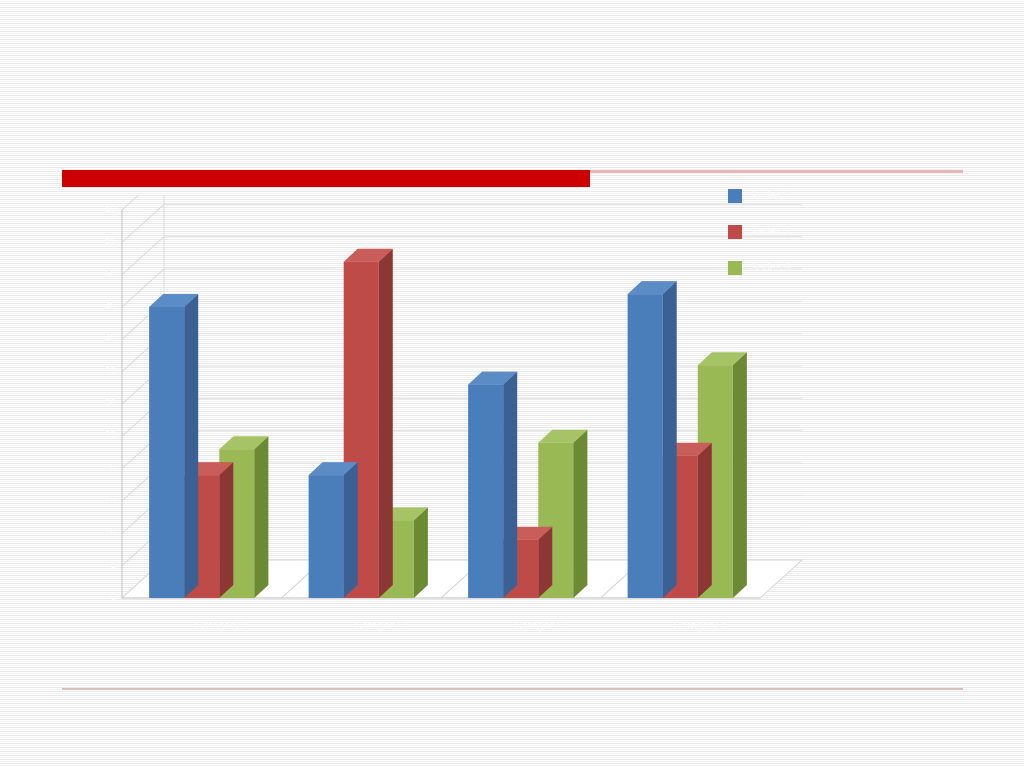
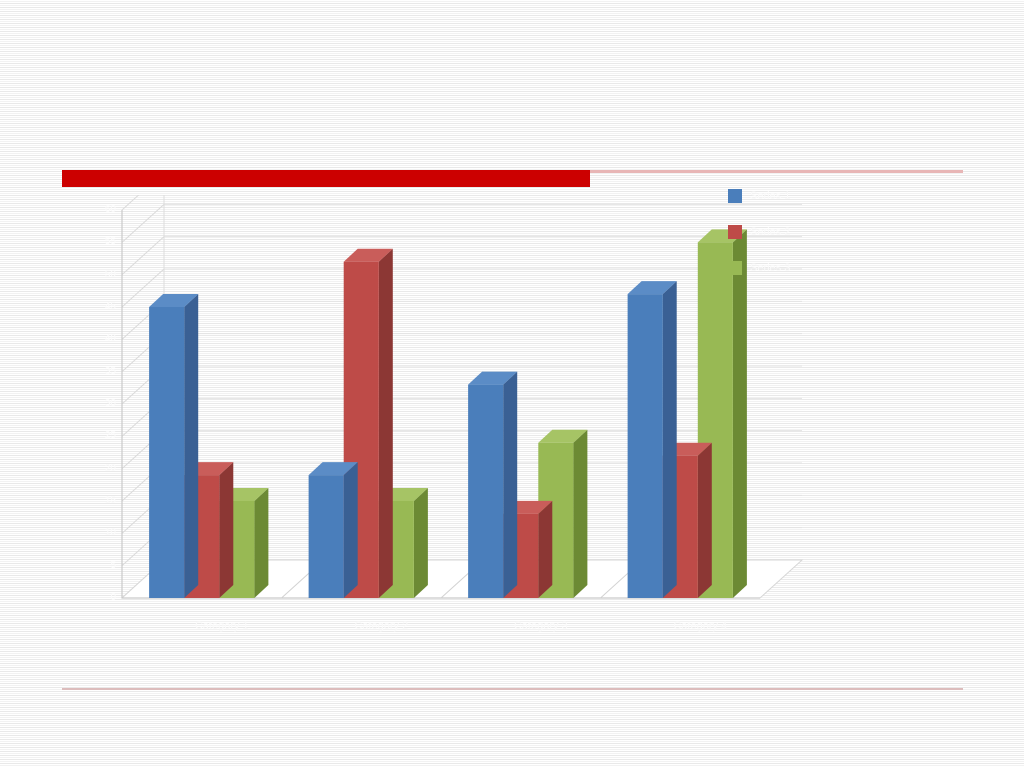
Series 3/Category 1: 23 -> 15
Series 3/Category 2: 12 -> 15
Series 2/Category 3: 9 -> 13
Series 3/Category 4: 36 -> 55
